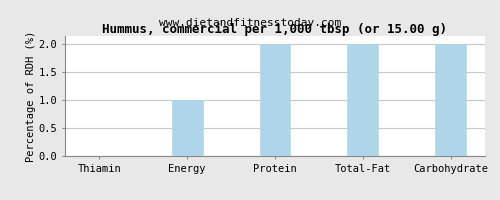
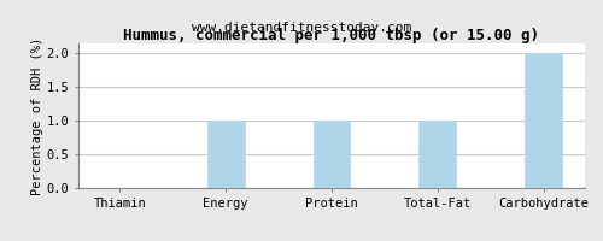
Protein: 2 -> 1
Total-Fat: 2 -> 1
